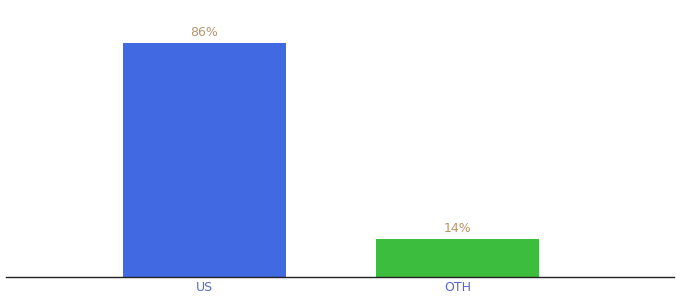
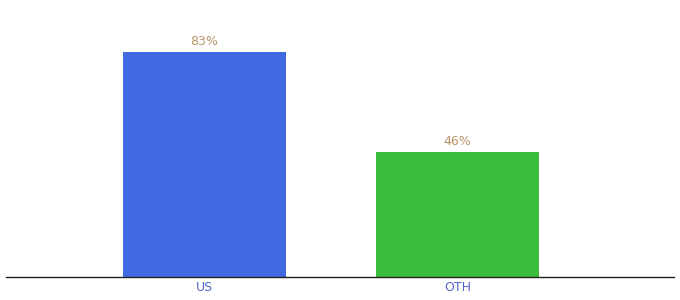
US: 86% -> 83%
OTH: 14% -> 46%
